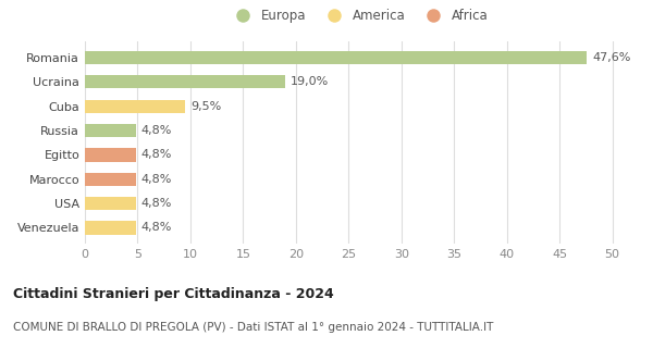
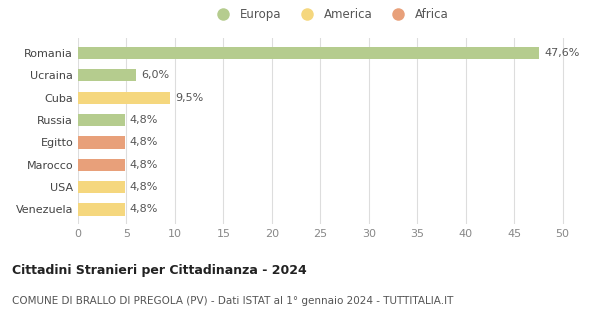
Ucraina: 19,0% -> 6,0%
